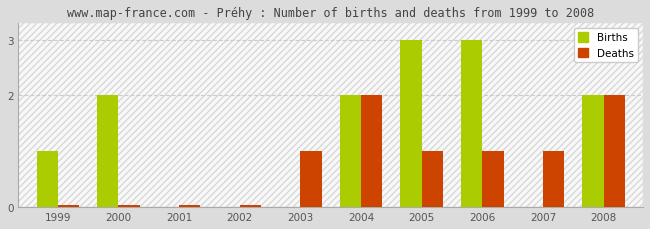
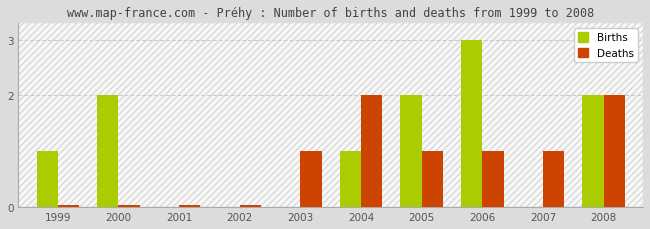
Births/2004: 2 -> 1
Births/2005: 3 -> 2
